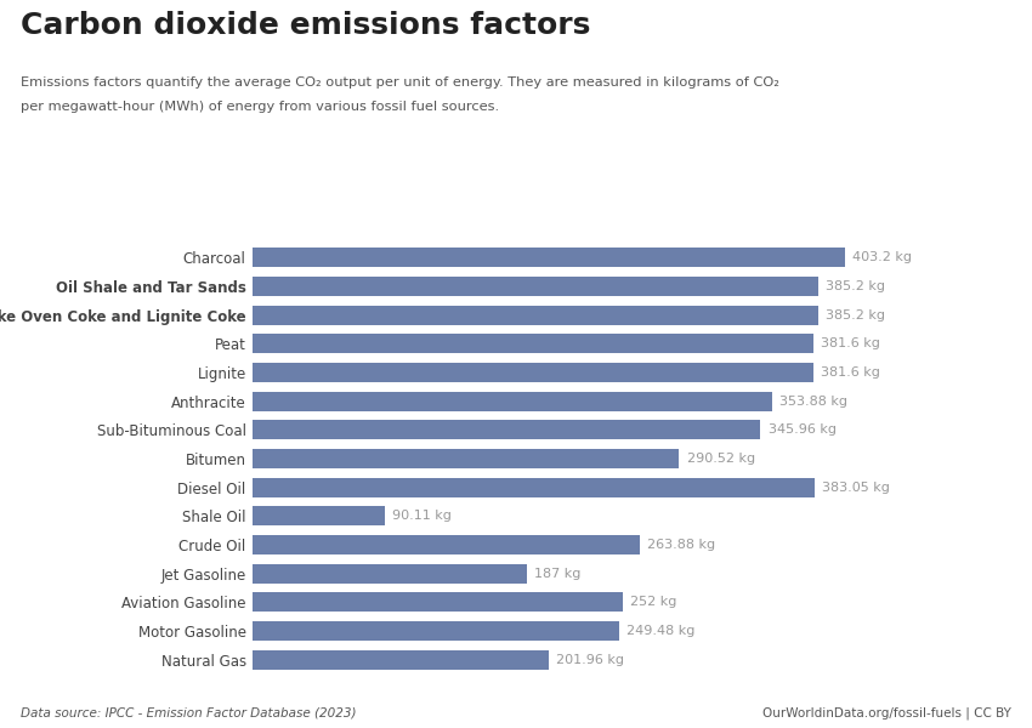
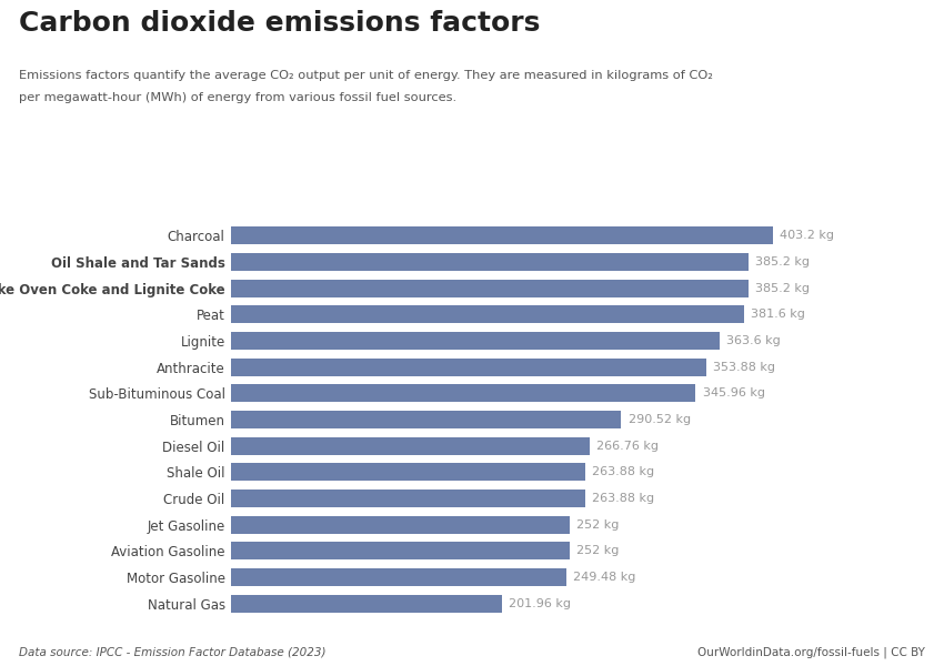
Lignite: 381.6 -> 363.6
Diesel Oil: 383.05 -> 266.76
Shale Oil: 90.11 -> 263.88
Jet Gasoline: 187 -> 252
